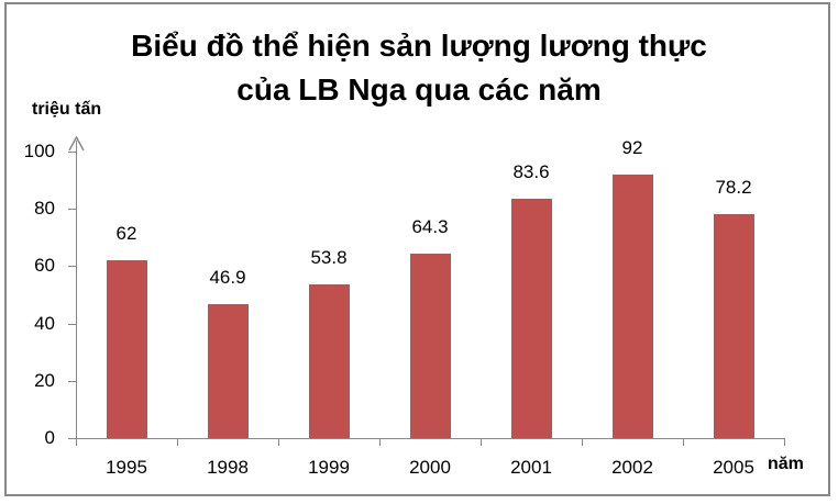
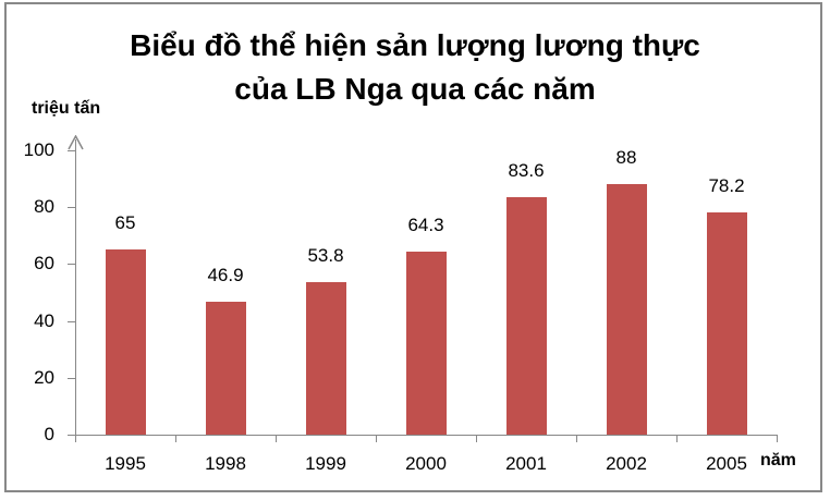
1995: 62 -> 65
2002: 92 -> 88
